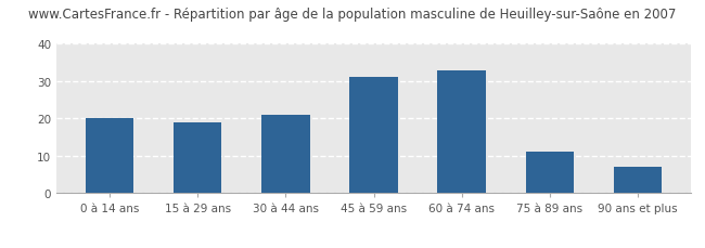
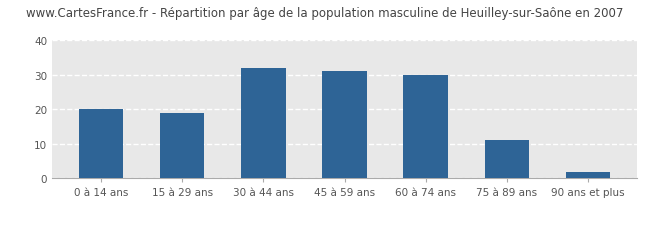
30 à 44 ans: 21 -> 32
60 à 74 ans: 33 -> 30
90 ans et plus: 7 -> 2
